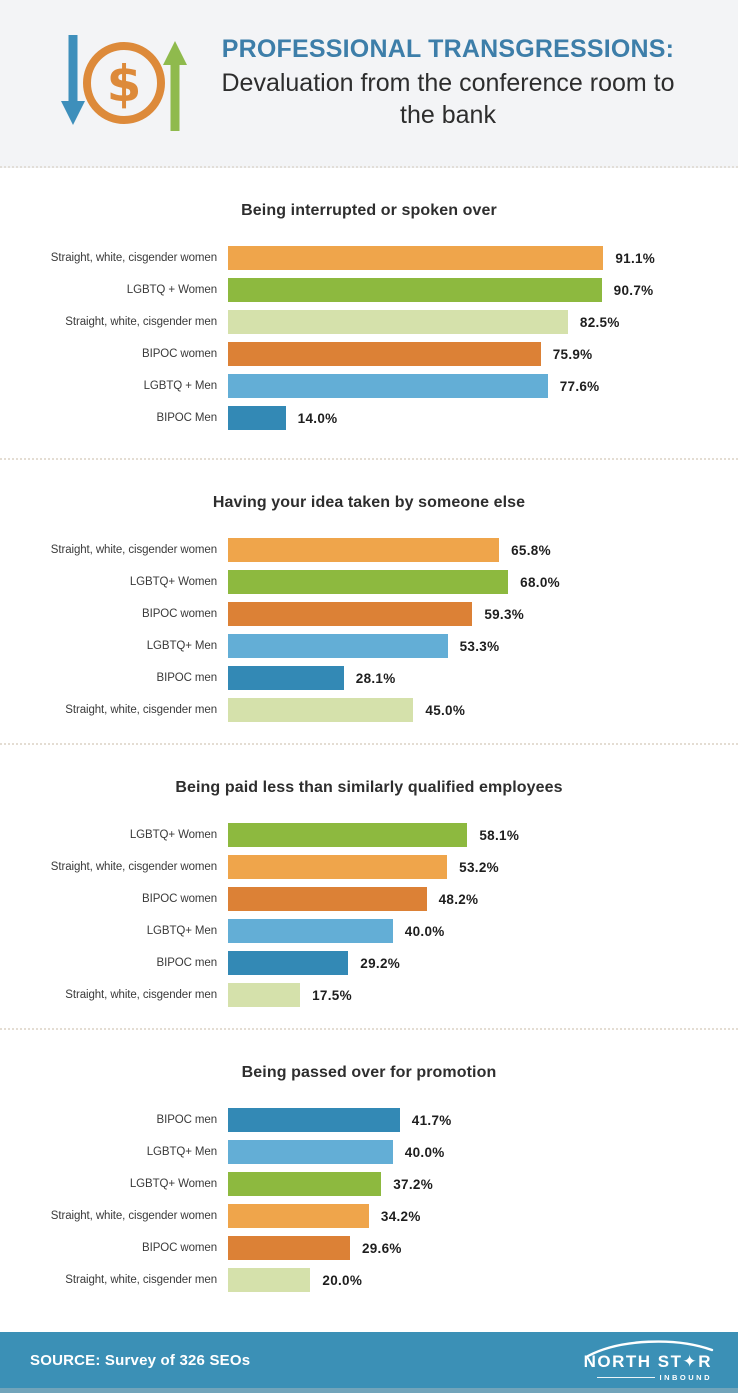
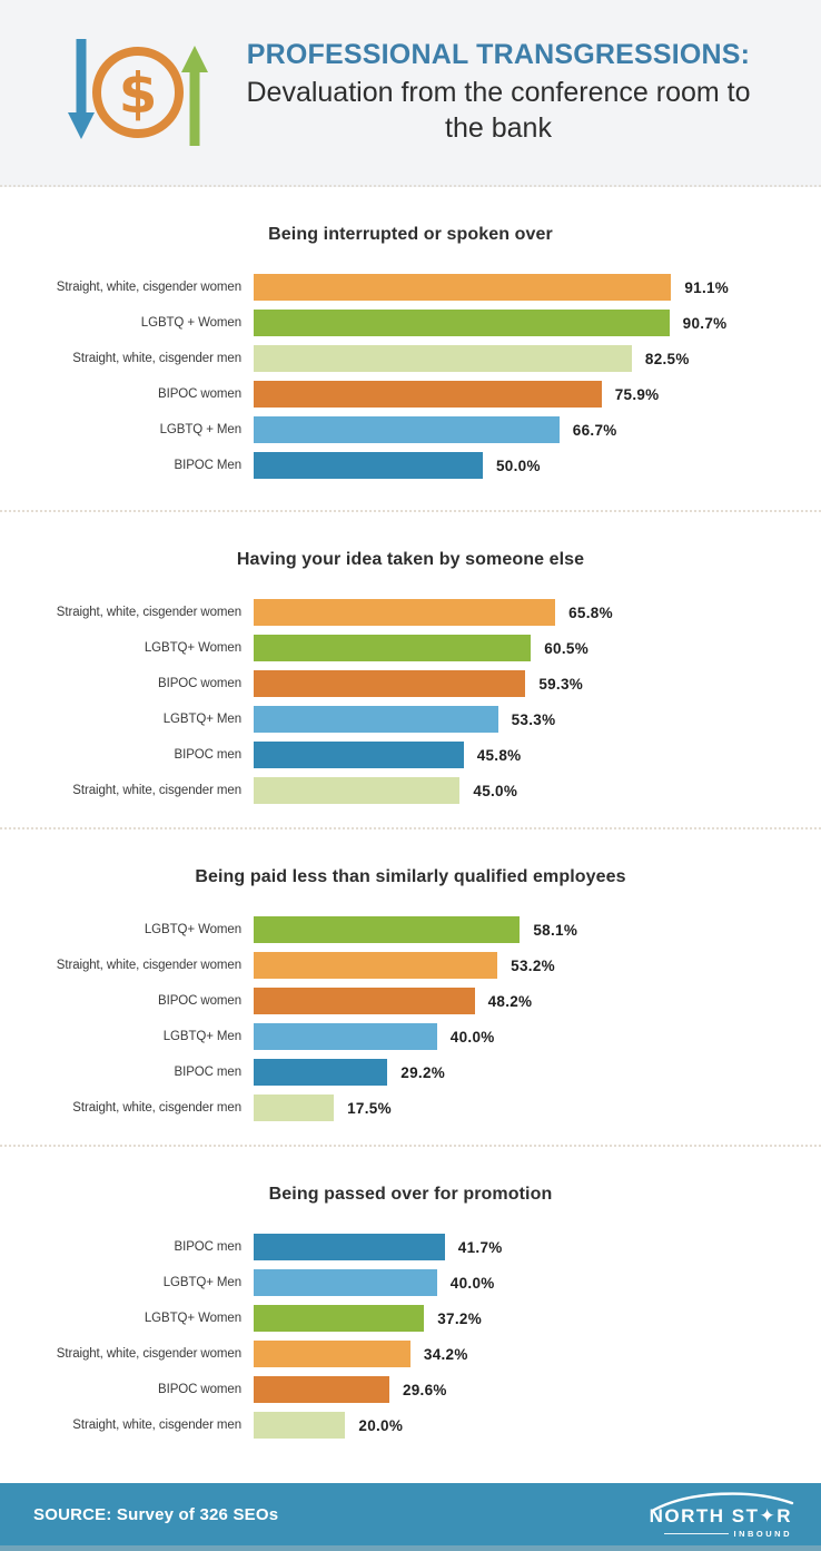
Being interrupted or spoken over/LGBTQ + Men: 77.6% -> 66.7%
Being interrupted or spoken over/BIPOC Men: 14.0% -> 50.0%
Having your idea taken by someone else/LGBTQ+ Women: 68.0% -> 60.5%
Having your idea taken by someone else/BIPOC men: 28.1% -> 45.8%
